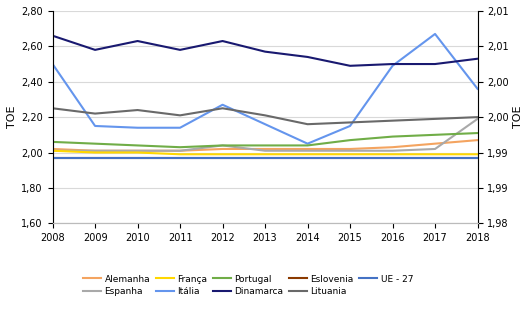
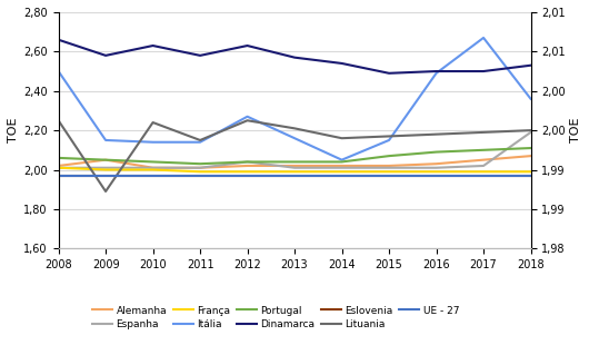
Alemanha/2009: 2,01 -> 2,05
Lituania/2009: 2,22 -> 1,89
Lituania/2011: 2,21 -> 2,15
